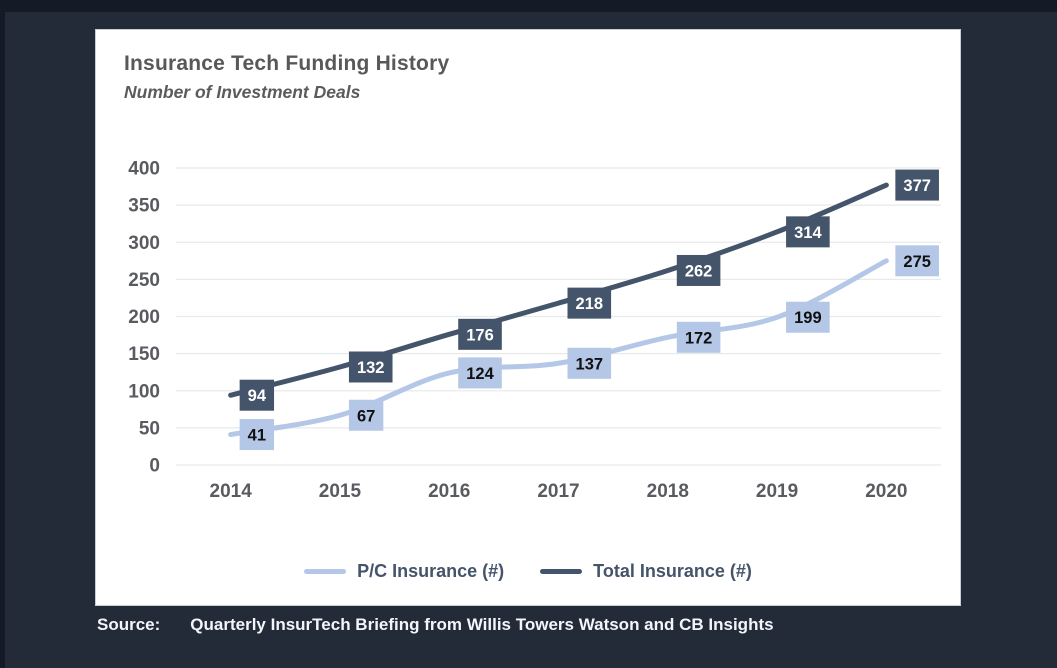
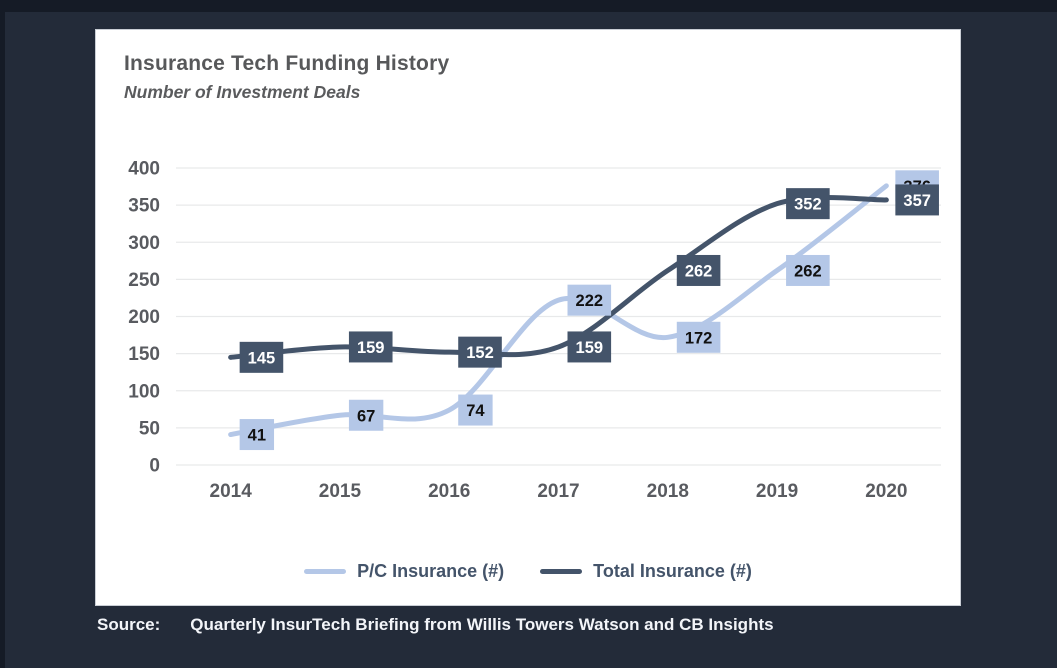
Total Insurance (#)/2014: 94 -> 145
Total Insurance (#)/2015: 132 -> 159
P/C Insurance (#)/2016: 124 -> 74
Total Insurance (#)/2016: 176 -> 152
P/C Insurance (#)/2017: 137 -> 222
Total Insurance (#)/2017: 218 -> 159
P/C Insurance (#)/2019: 199 -> 262
Total Insurance (#)/2019: 314 -> 352
P/C Insurance (#)/2020: 275 -> 376
Total Insurance (#)/2020: 377 -> 357
